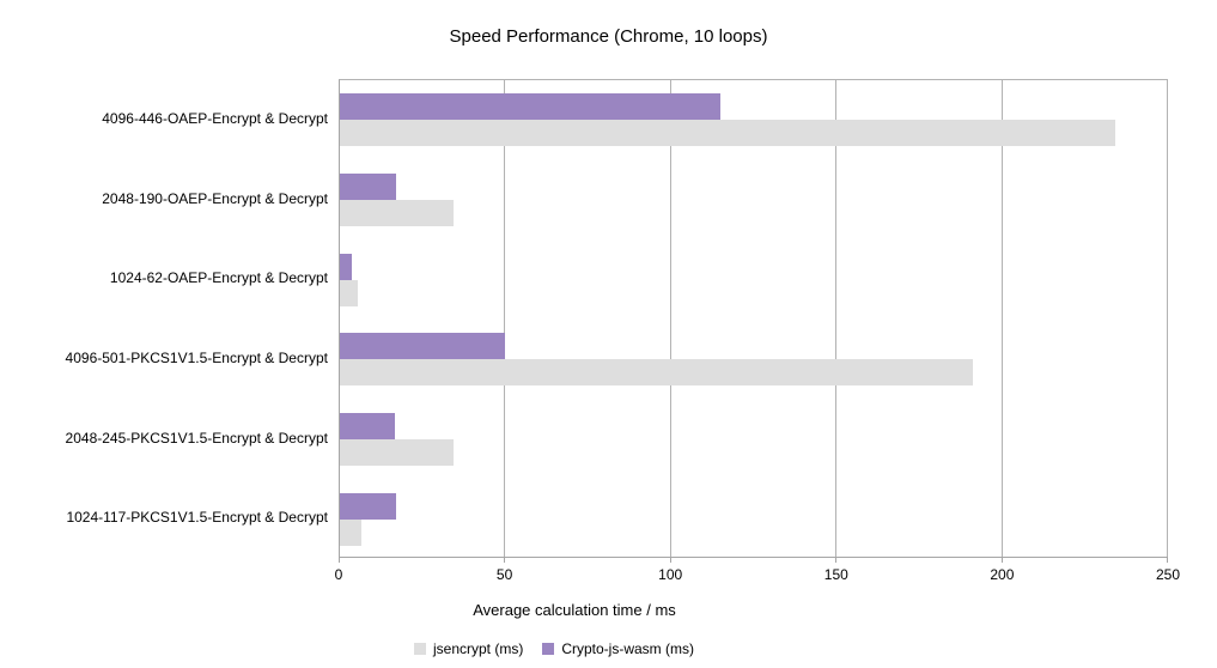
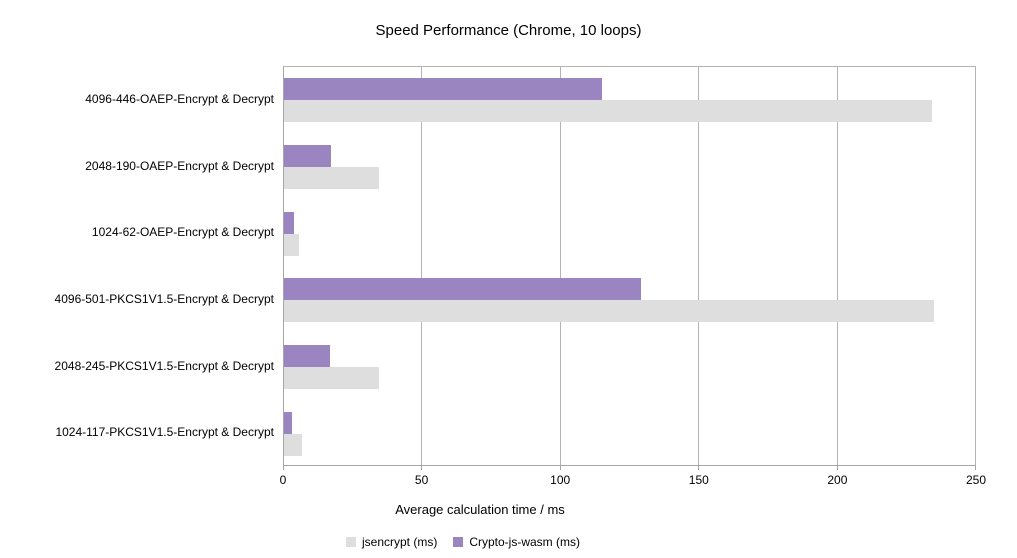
jsencrypt (ms)/4096-501-PKCS1V1.5-Encrypt & Decrypt: 191 -> 235
Crypto-js-wasm (ms)/4096-501-PKCS1V1.5-Encrypt & Decrypt: 50 -> 129
Crypto-js-wasm (ms)/1024-117-PKCS1V1.5-Encrypt & Decrypt: 17 -> 3
